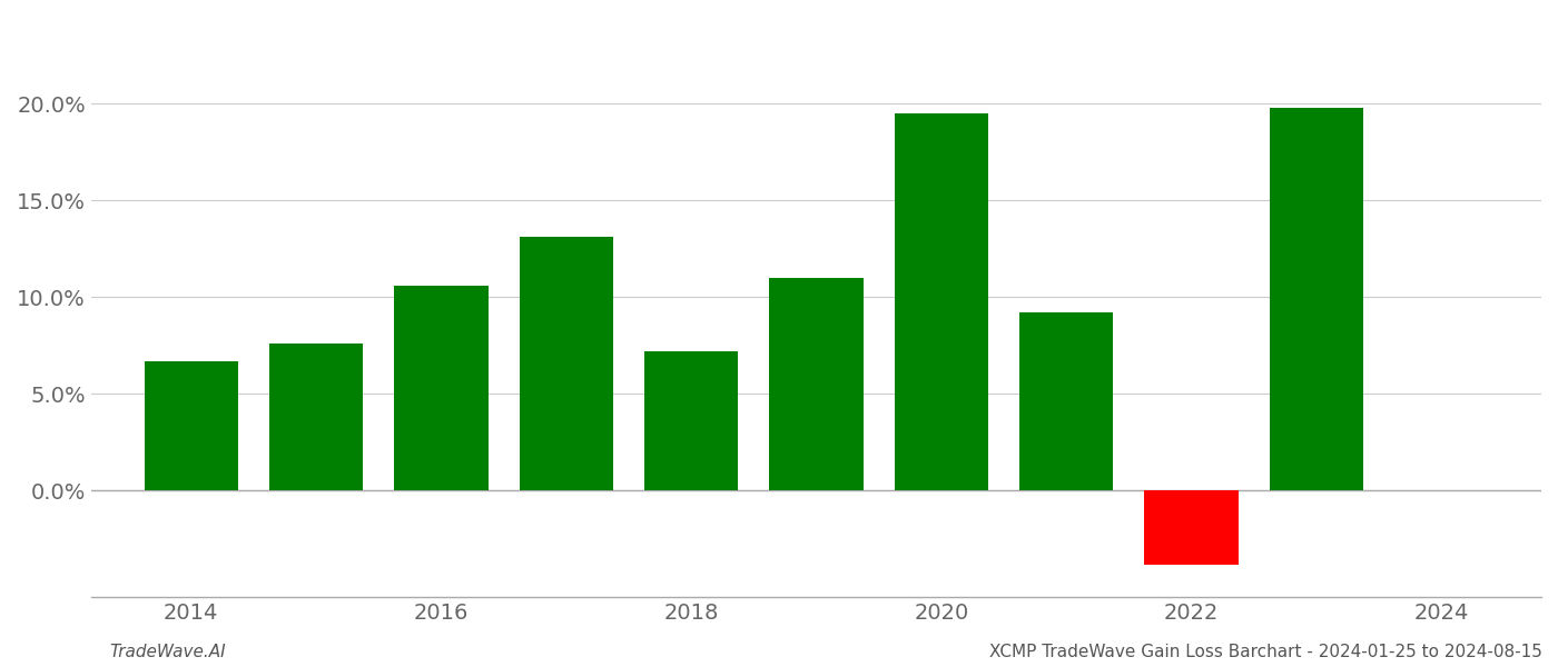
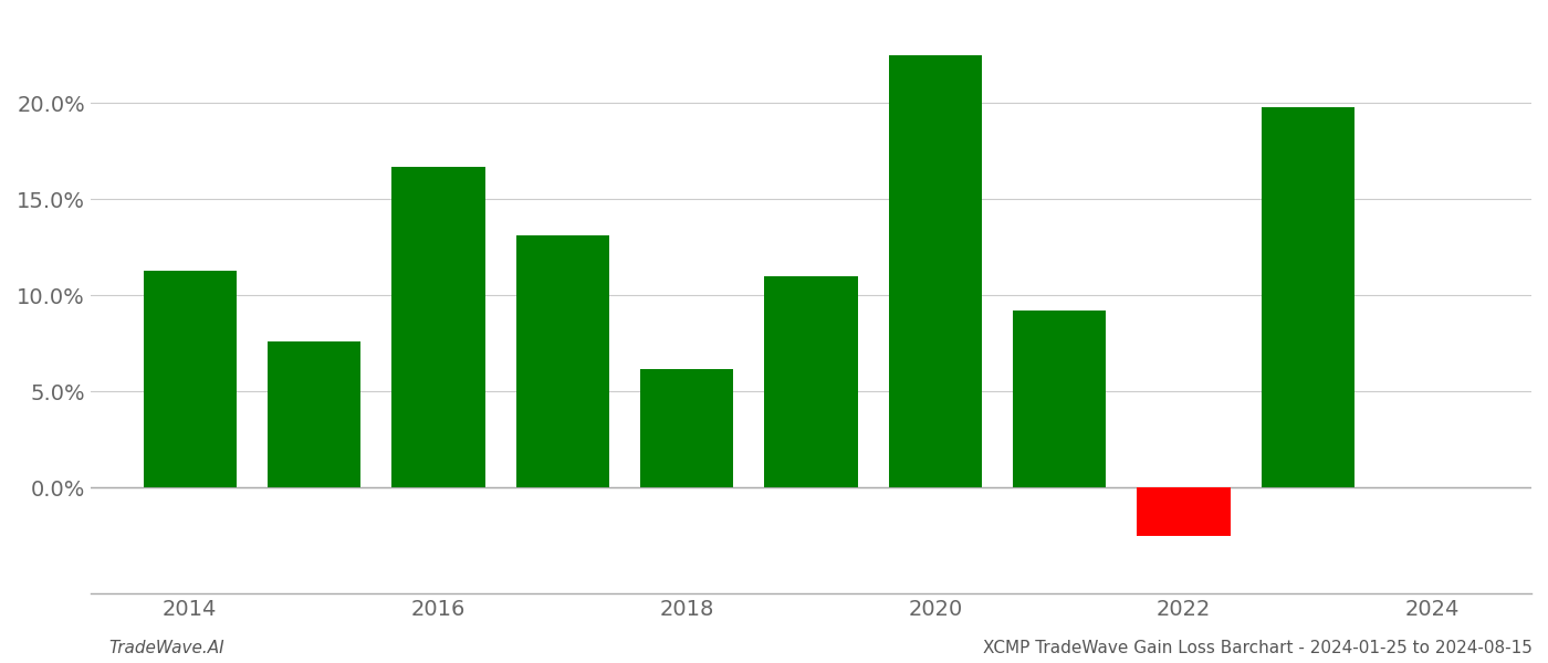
2014: 6.7% -> 11.3%
2016: 10.6% -> 16.7%
2018: 7.2% -> 6.2%
2020: 19.5% -> 22.5%
2022: -3.8% -> -2.5%
